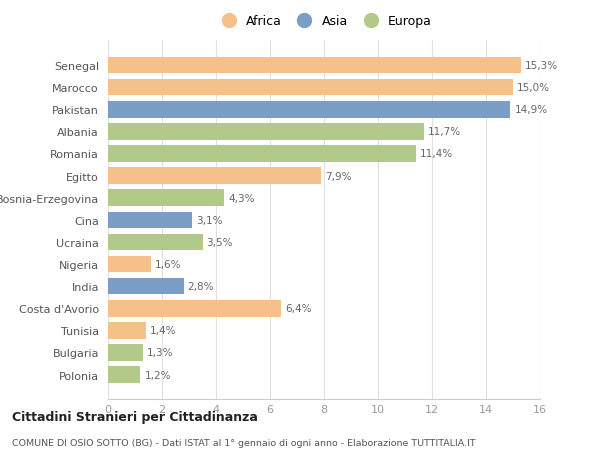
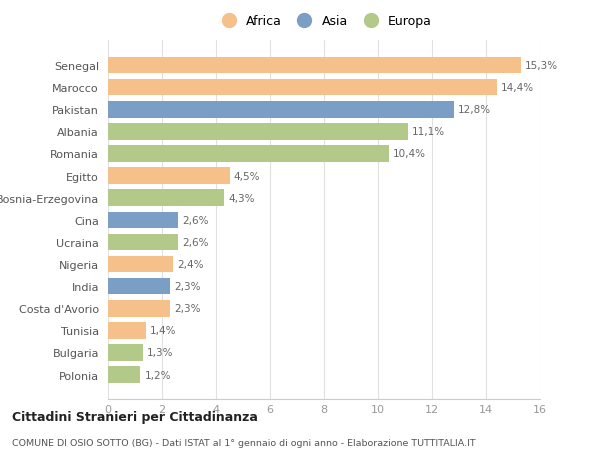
Marocco: 15,0% -> 14,4%
Pakistan: 14,9% -> 12,8%
Albania: 11,7% -> 11,1%
Romania: 11,4% -> 10,4%
Egitto: 7,9% -> 4,5%
Cina: 3,1% -> 2,6%
Ucraina: 3,5% -> 2,6%
Nigeria: 1,6% -> 2,4%
India: 2,8% -> 2,3%
Costa d'Avorio: 6,4% -> 2,3%
